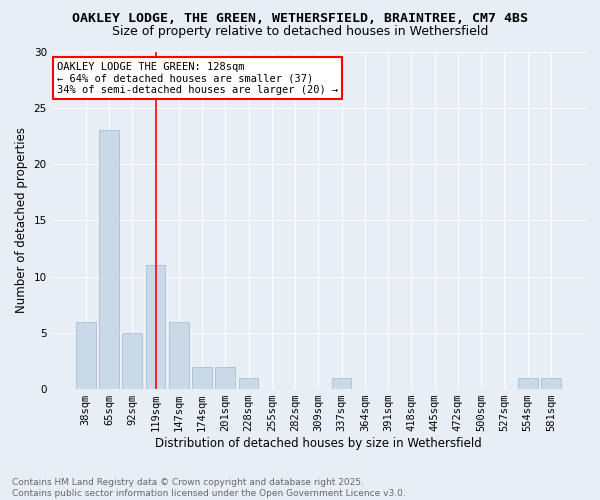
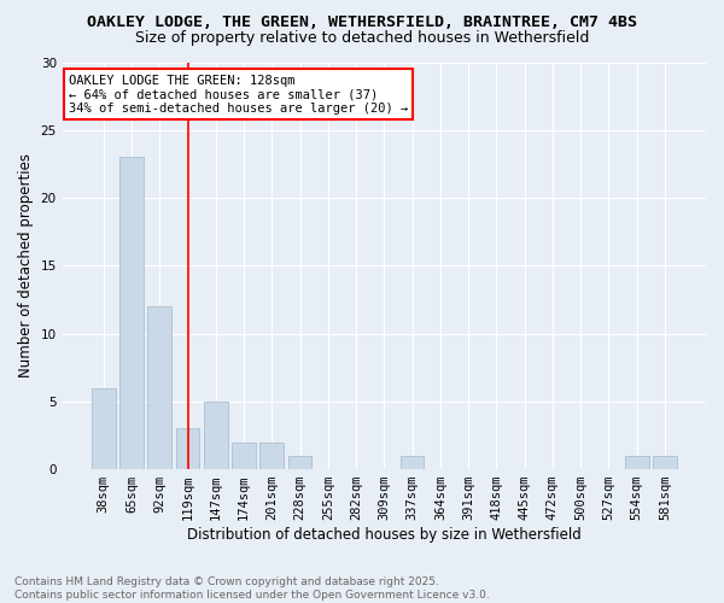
92sqm: 5 -> 12
119sqm: 11 -> 3
147sqm: 6 -> 5
